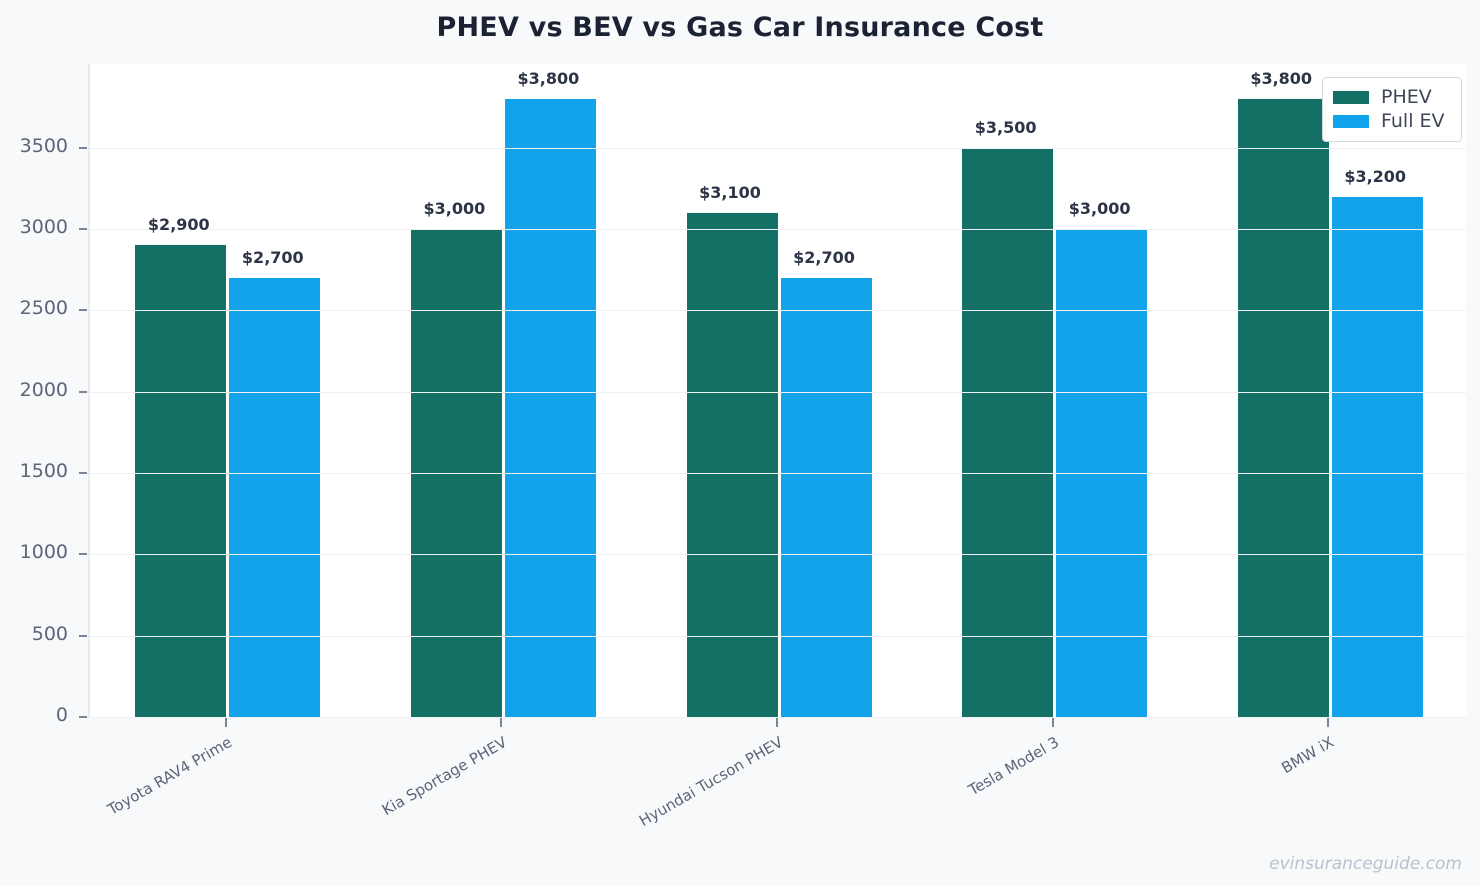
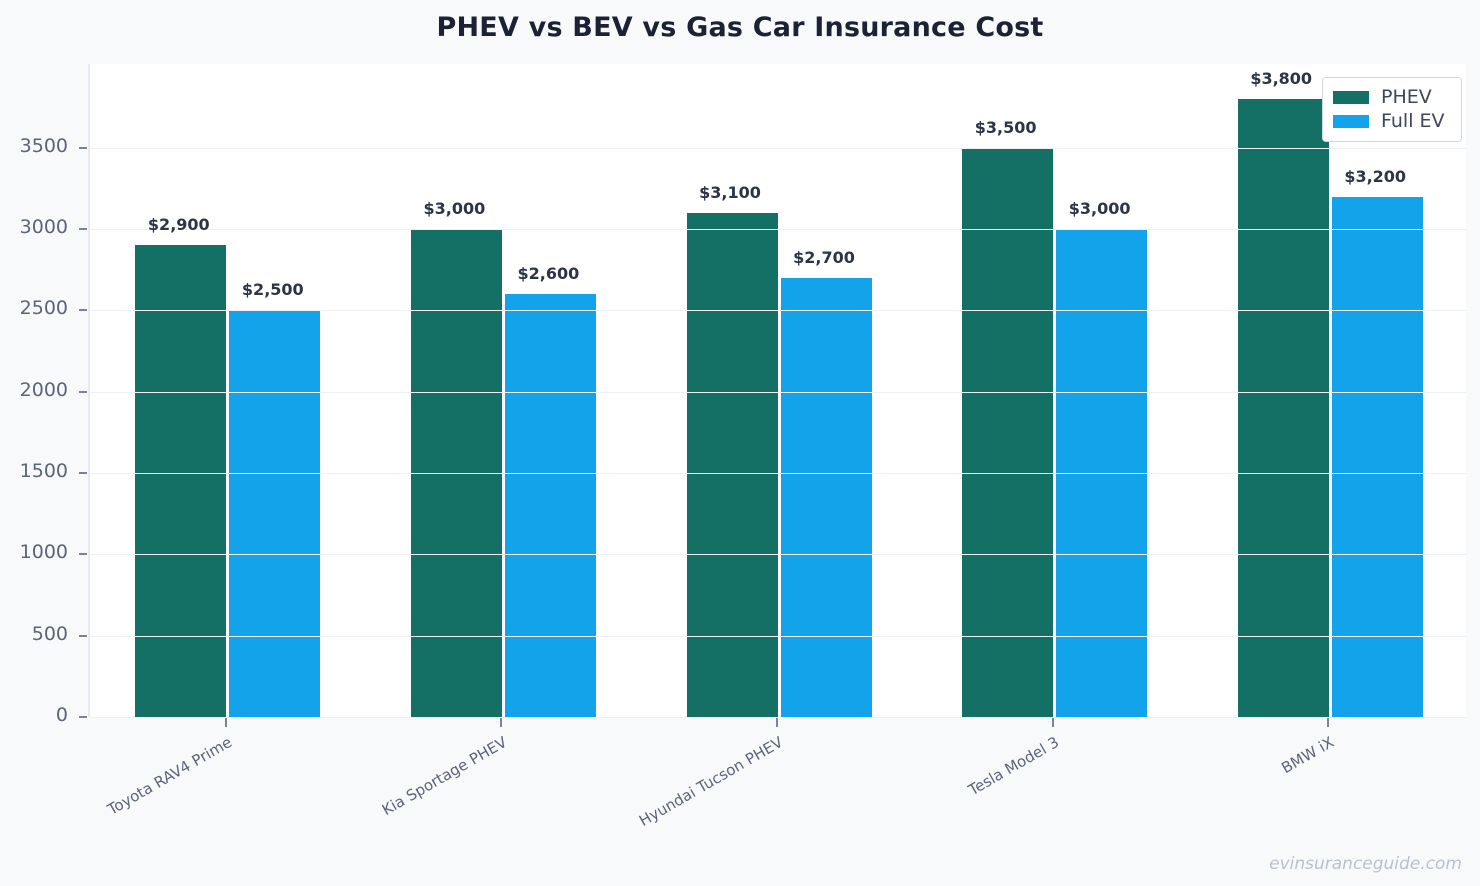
Full EV/Toyota RAV4 Prime: $2,700 -> $2,500
Full EV/Kia Sportage PHEV: $3,800 -> $2,600
